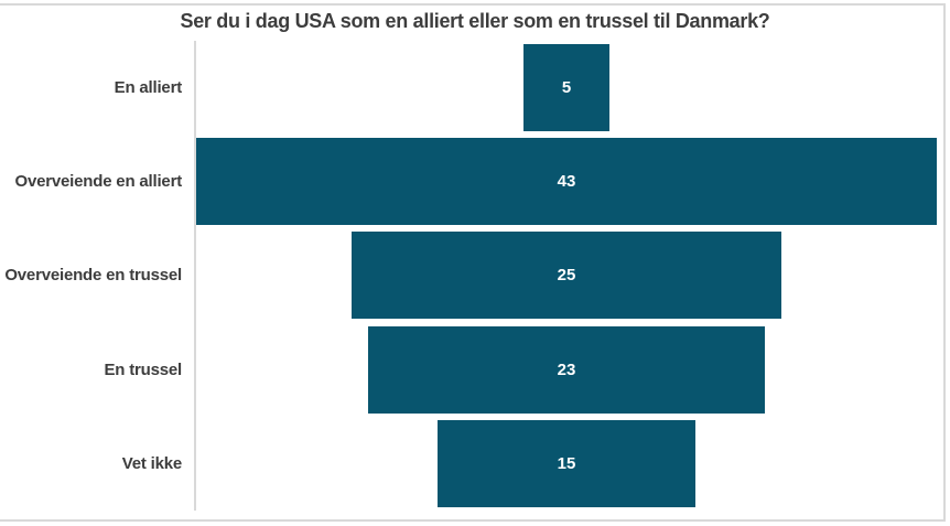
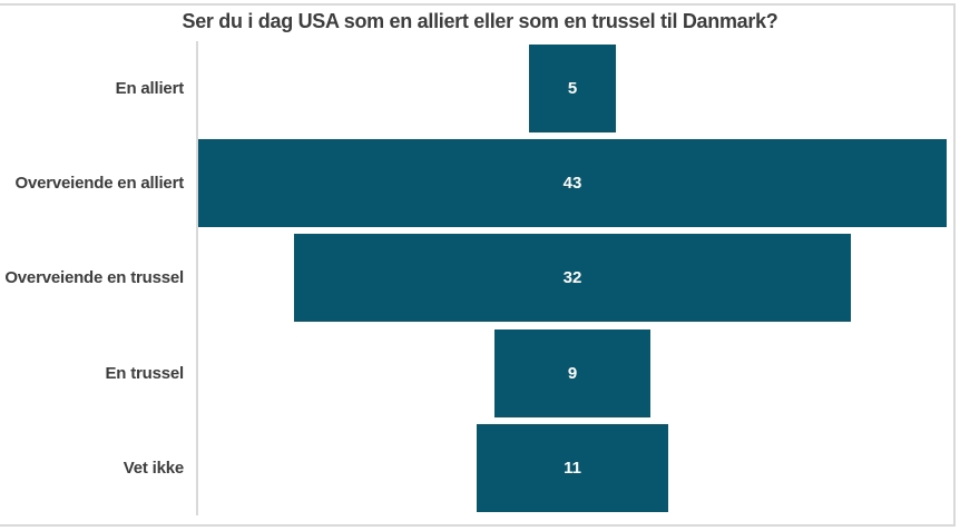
Overveiende en trussel: 25 -> 32
En trussel: 23 -> 9
Vet ikke: 15 -> 11
